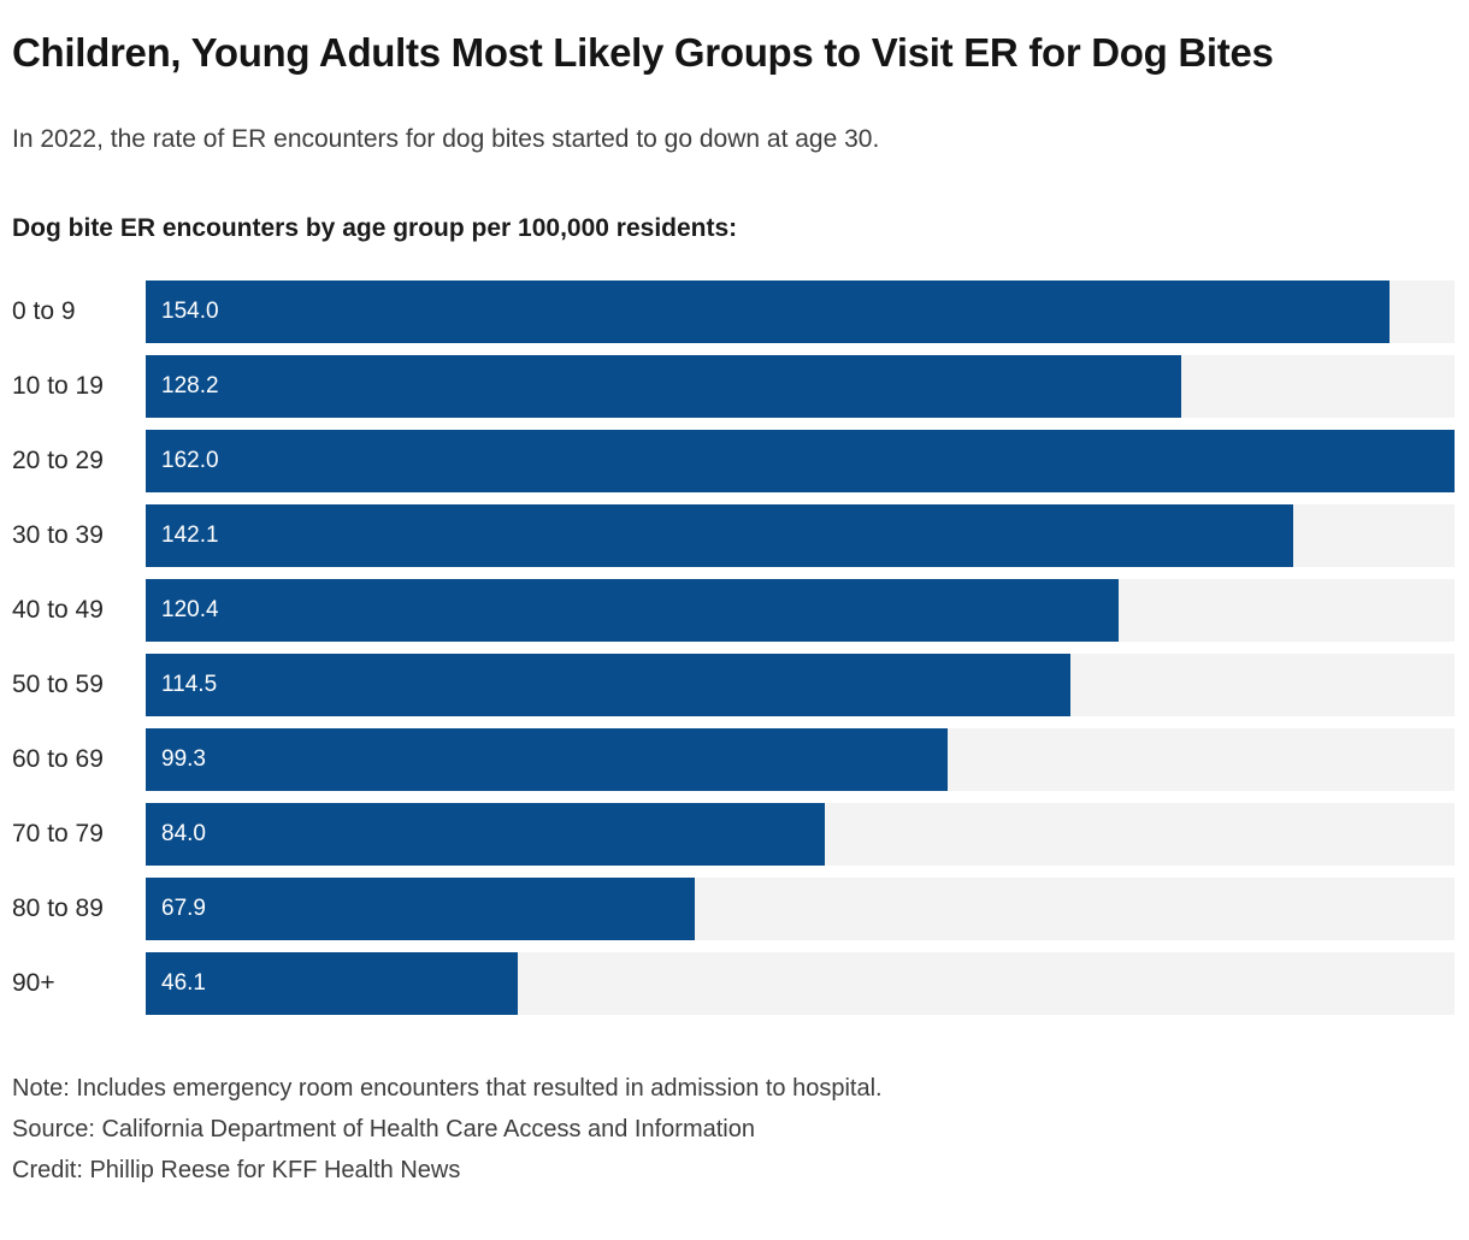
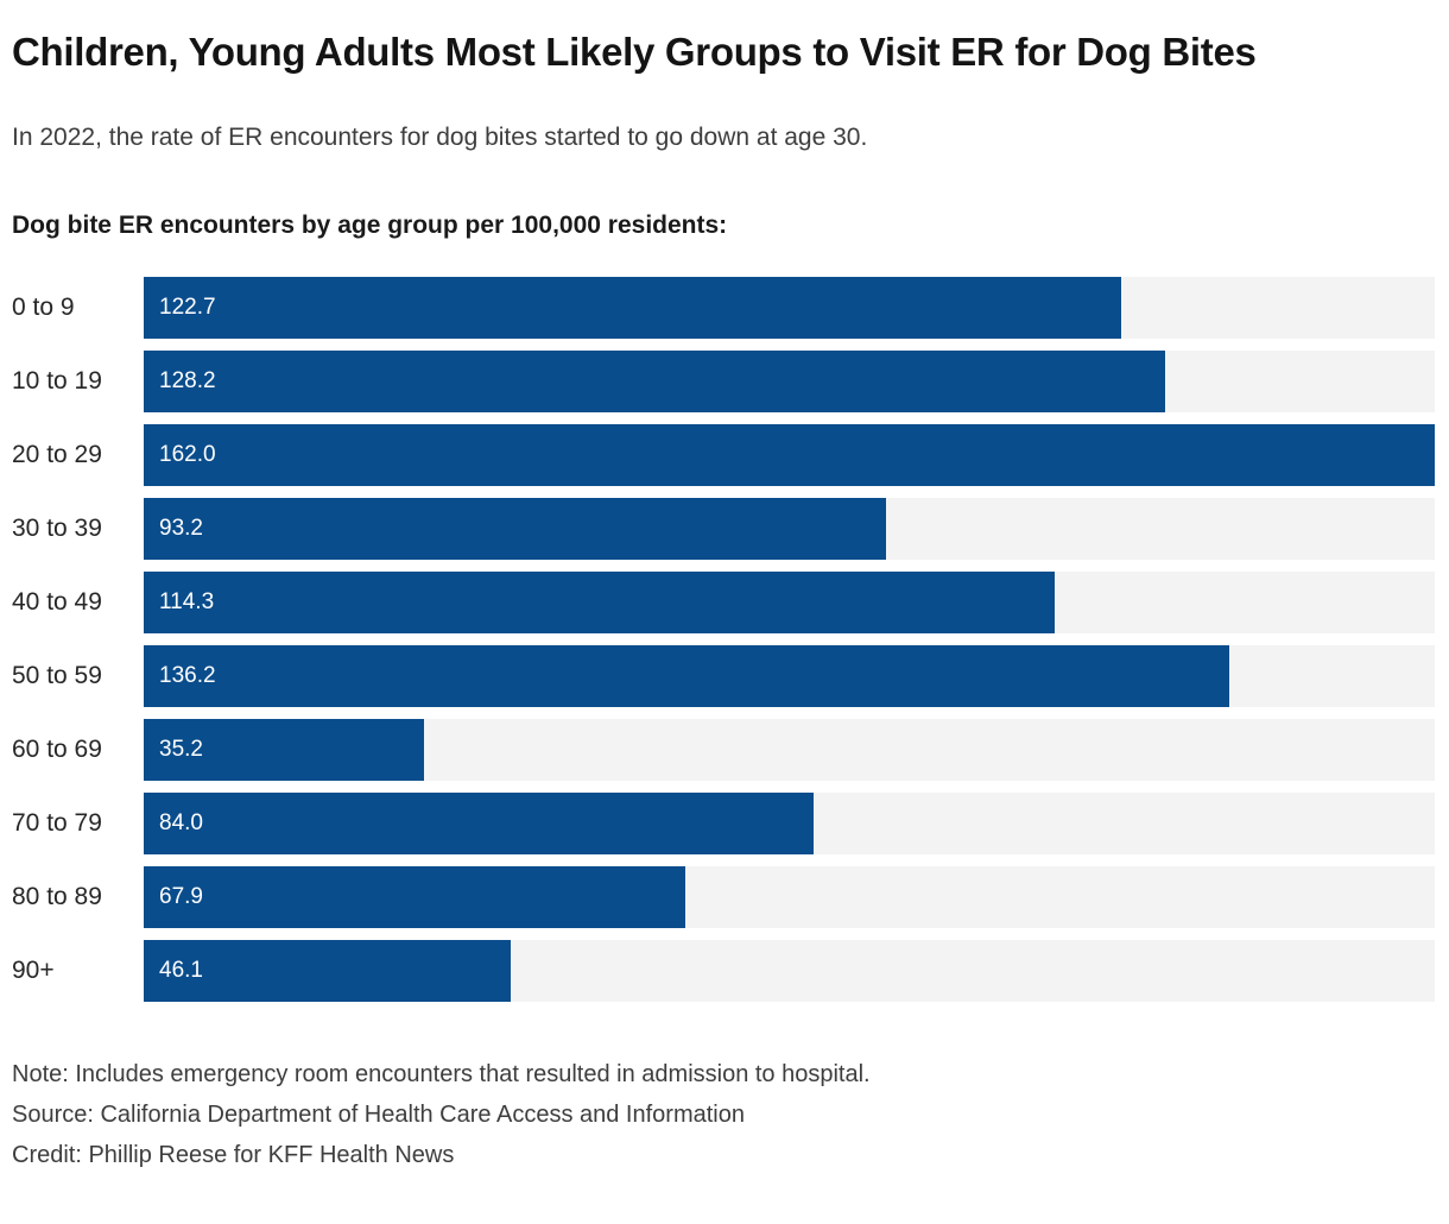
0 to 9: 154.0 -> 122.7
30 to 39: 142.1 -> 93.2
40 to 49: 120.4 -> 114.3
50 to 59: 114.5 -> 136.2
60 to 69: 99.3 -> 35.2
